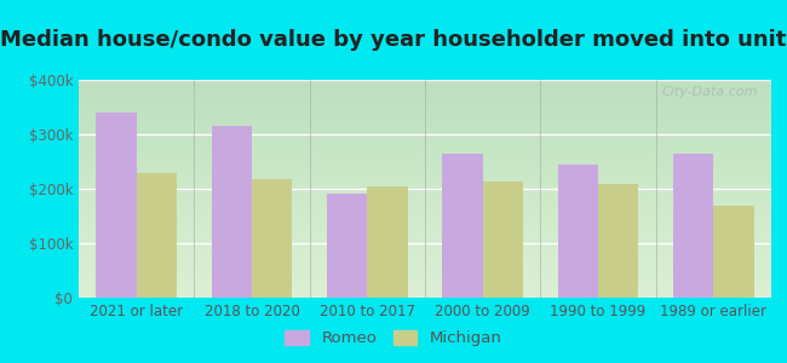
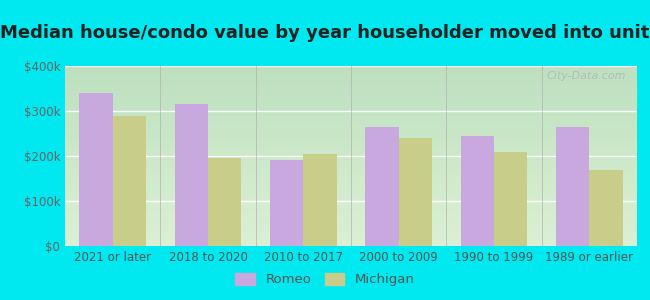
Michigan/2021 or later: $228k -> $290k
Michigan/2018 to 2020: $218k -> $195k
Michigan/2000 to 2009: $213k -> $240k
